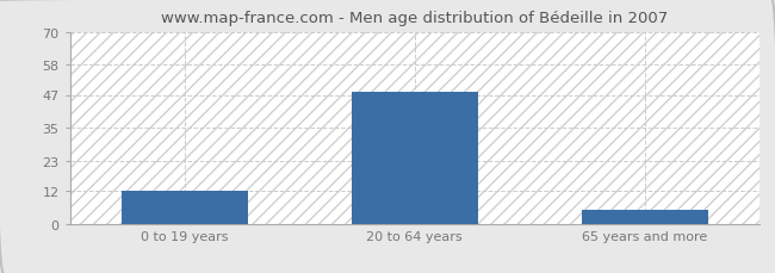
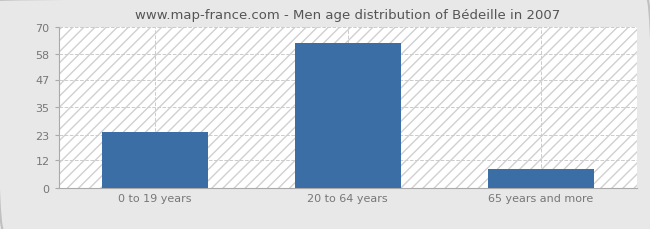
0 to 19 years: 12 -> 24
20 to 64 years: 48 -> 63
65 years and more: 5 -> 8
